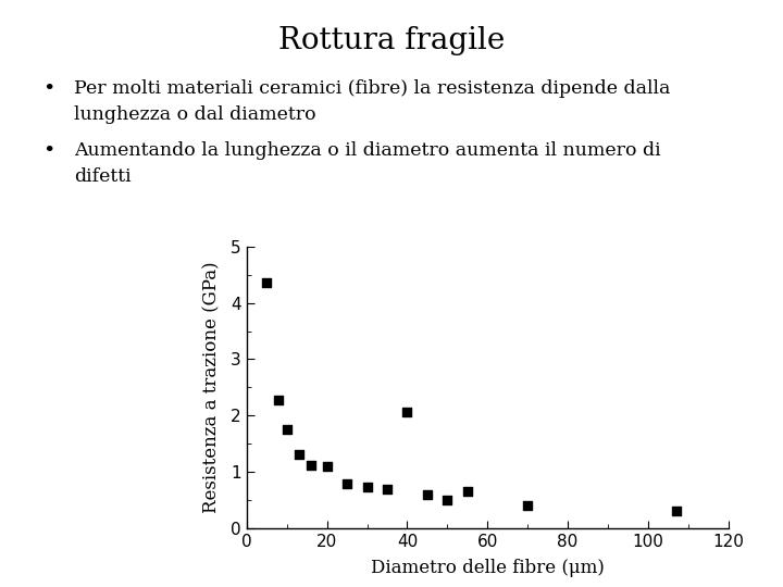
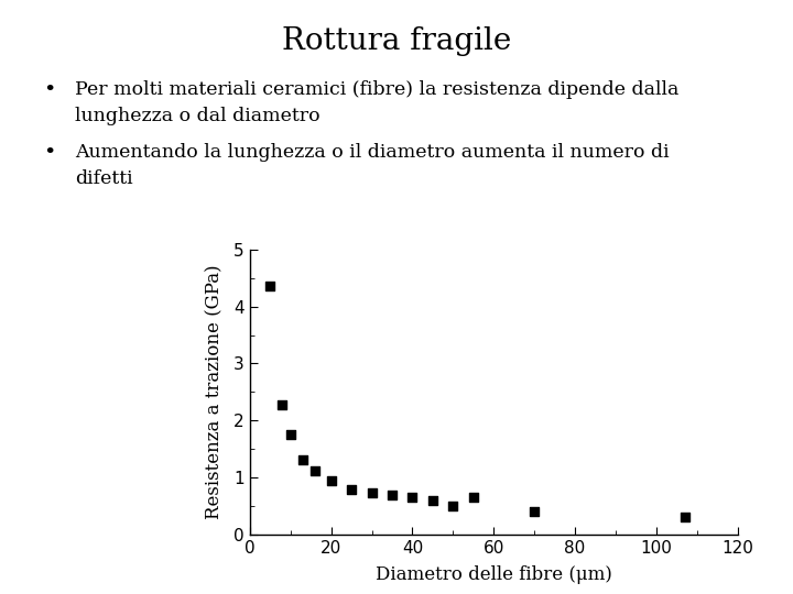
20: 1.10 -> 0.95
40: 2.06 -> 0.65
